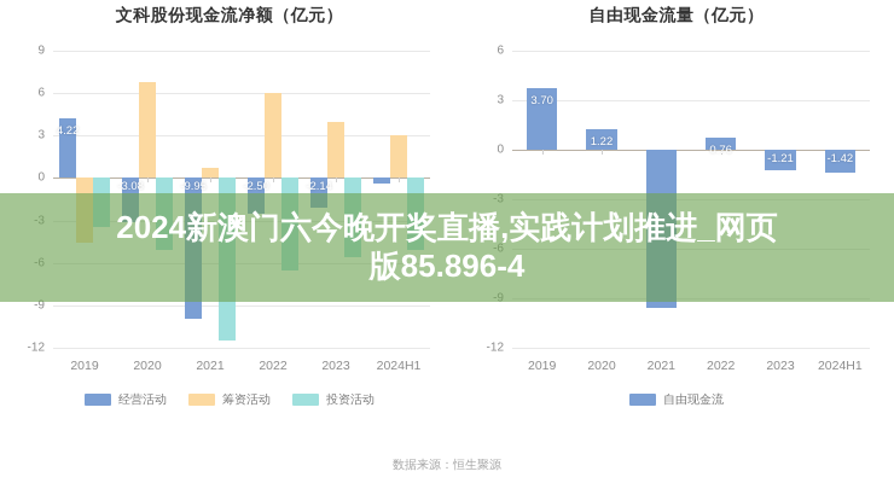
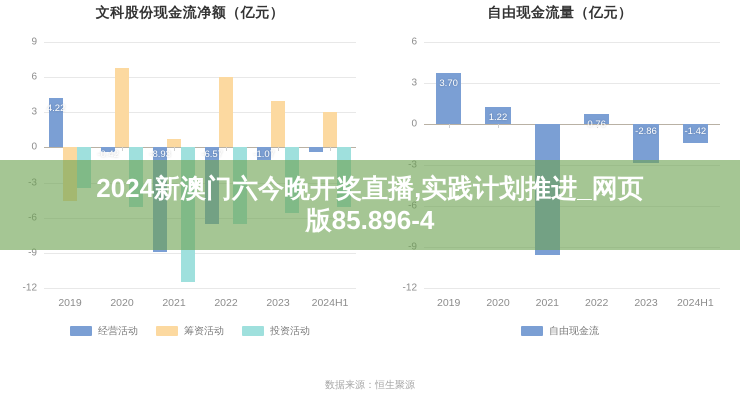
文科股份现金流净额（亿元）/经营活动/2020: -3.08 -> -0.42
文科股份现金流净额（亿元）/经营活动/2021: -9.95 -> -8.93
文科股份现金流净额（亿元）/经营活动/2022: -2.50 -> -6.57
文科股份现金流净额（亿元）/经营活动/2023: -2.14 -> -1.07
自由现金流量（亿元）/2023: -1.21 -> -2.86
